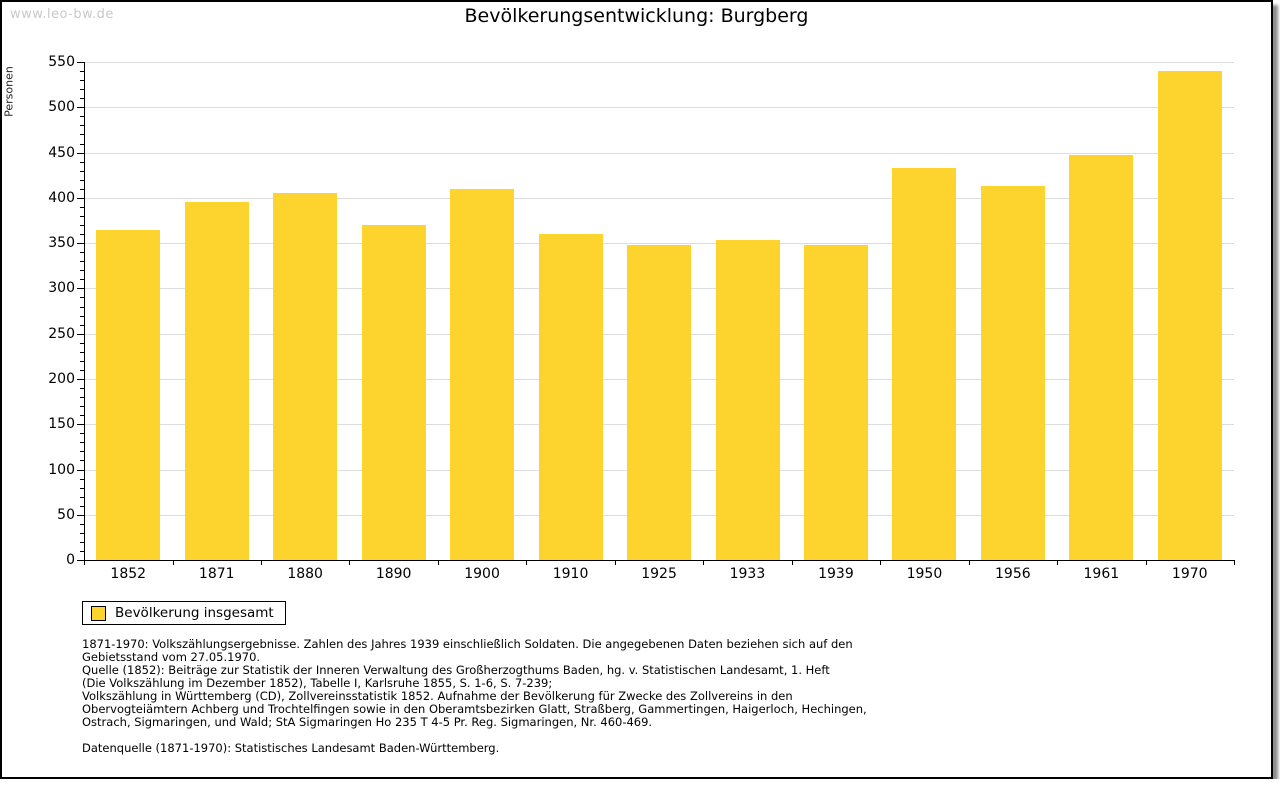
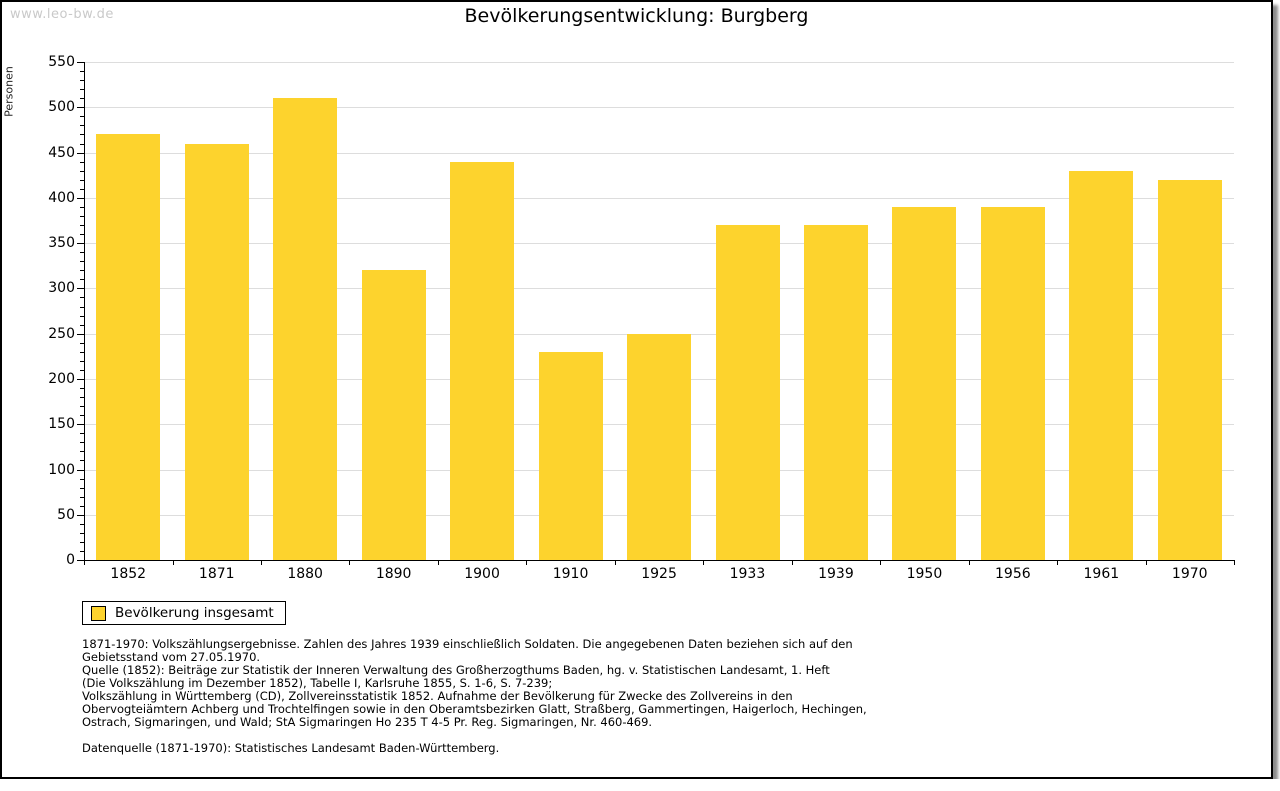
1852: 360 -> 470
1871: 400 -> 460
1880: 400 -> 510
1890: 370 -> 320
1900: 410 -> 440
1910: 360 -> 230
1925: 350 -> 250
1933: 350 -> 370
1939: 350 -> 370
1950: 430 -> 390
1956: 410 -> 390
1961: 450 -> 430
1970: 540 -> 420
